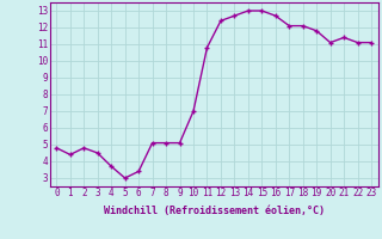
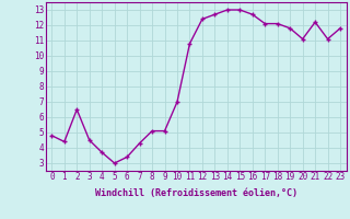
2: 4.8 -> 6.5
7: 5.1 -> 4.3
21: 11.4 -> 12.2
23: 11.1 -> 11.8
